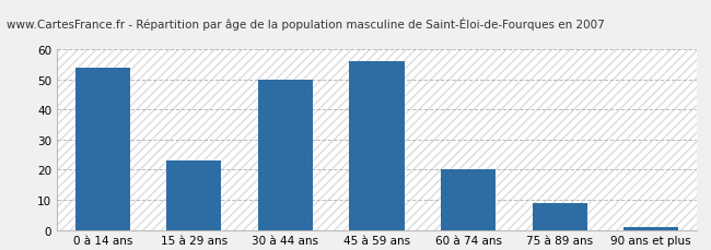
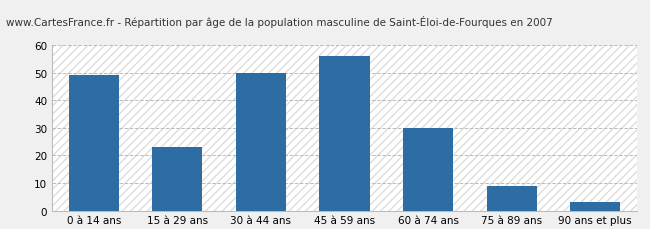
0 à 14 ans: 54 -> 49
60 à 74 ans: 20 -> 30
90 ans et plus: 1 -> 3
